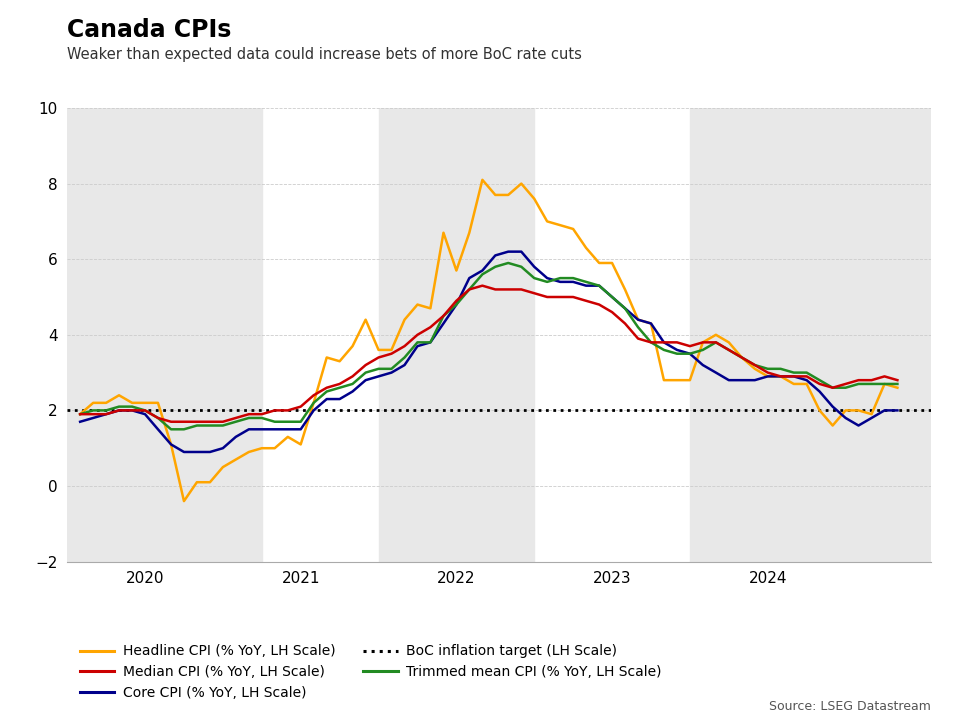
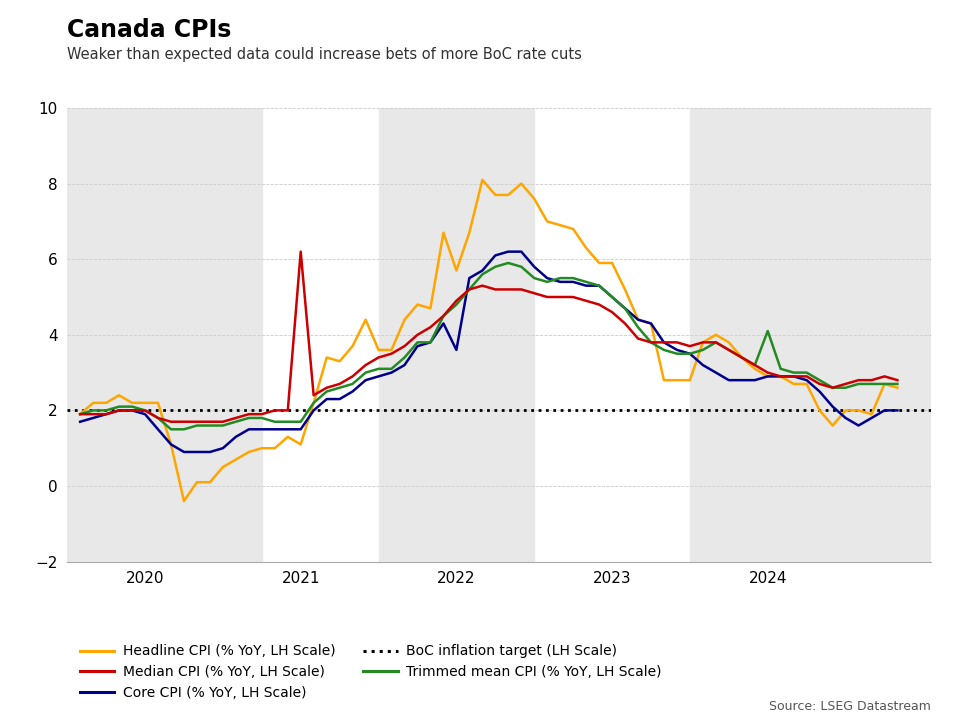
Median CPI (% YoY, LH Scale)/2021: 2.1 -> 6.2
Core CPI (% YoY, LH Scale)/2022: 4.8 -> 3.6
Trimmed mean CPI (% YoY, LH Scale)/2024: 3.1 -> 4.1
